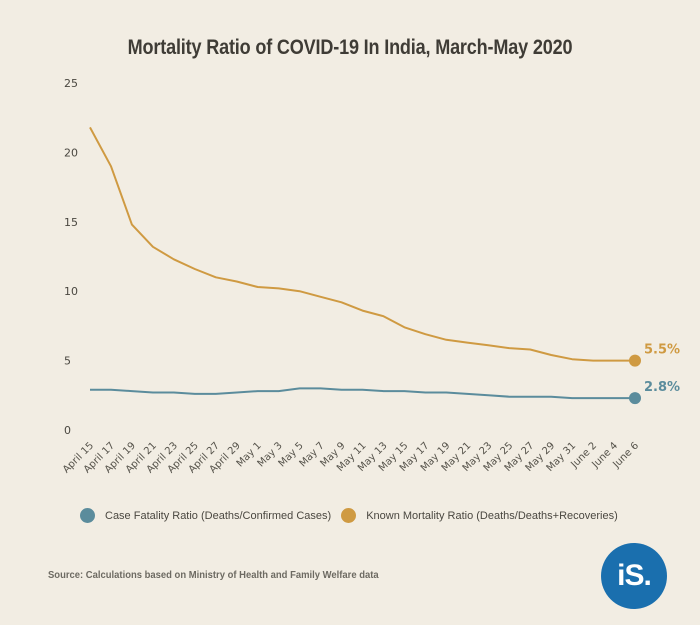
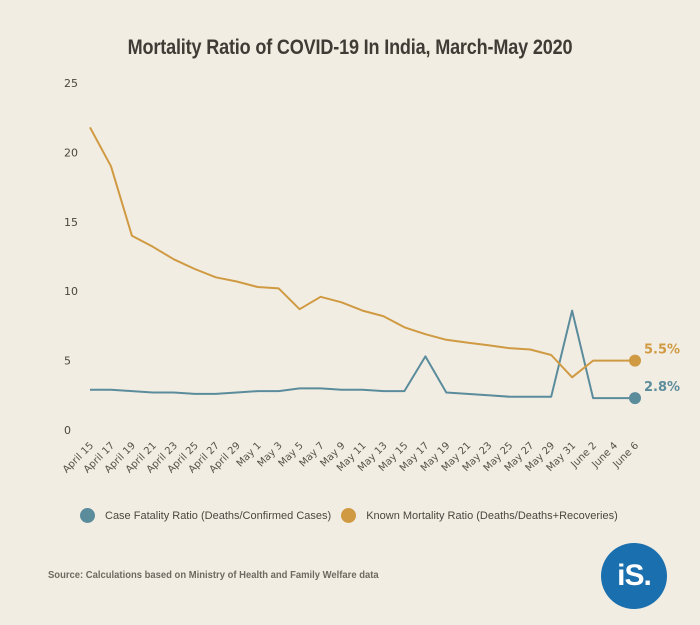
Known Mortality Ratio (Deaths/Deaths+Recoveries)/April 19: 14.8 -> 14.0
Known Mortality Ratio (Deaths/Deaths+Recoveries)/May 5: 10.0 -> 8.7
Case Fatality Ratio (Deaths/Confirmed Cases)/May 17: 2.7 -> 5.3
Case Fatality Ratio (Deaths/Confirmed Cases)/May 31: 2.3 -> 8.6
Known Mortality Ratio (Deaths/Deaths+Recoveries)/May 31: 5.1 -> 3.8
